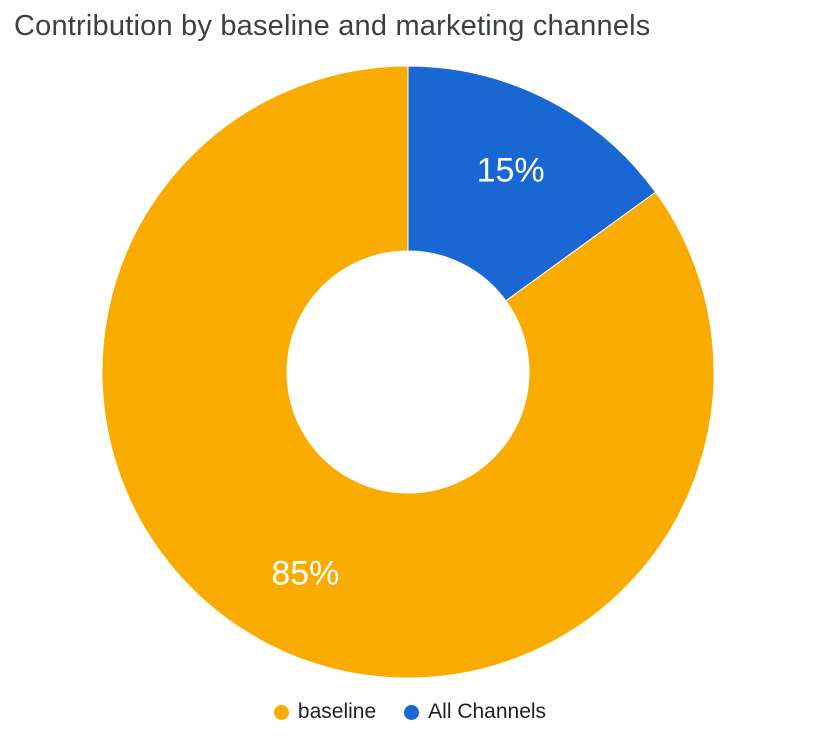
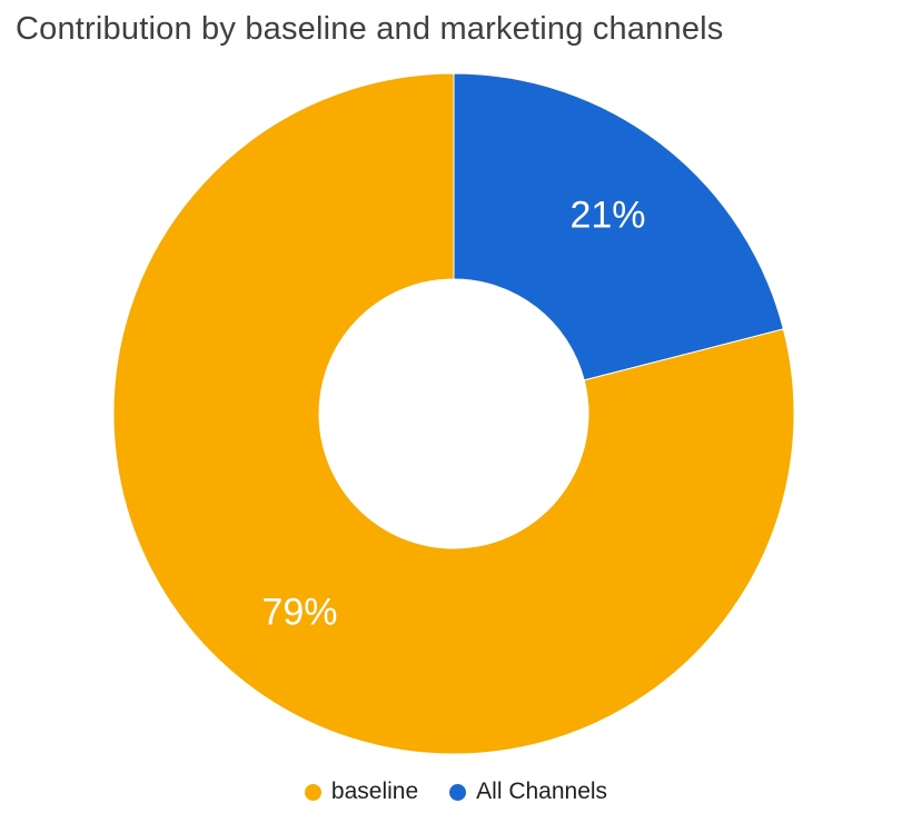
All Channels: 15% -> 21%
baseline: 85% -> 79%
